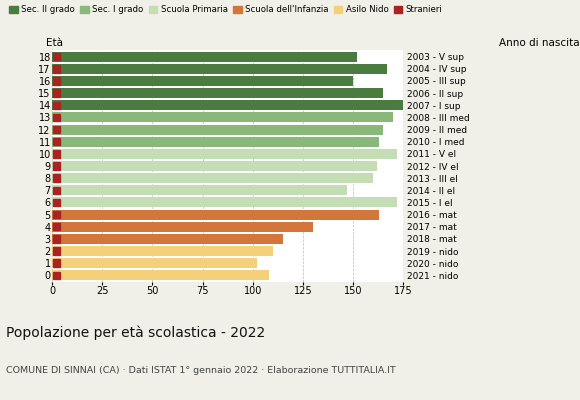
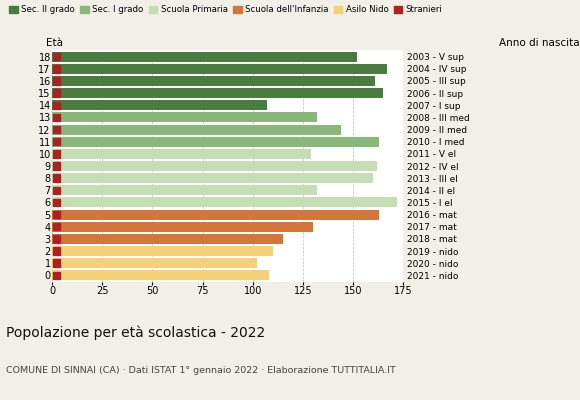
16: 150 -> 161
14: 175 -> 107
13: 170 -> 132
12: 165 -> 144
10: 172 -> 129
7: 147 -> 132
